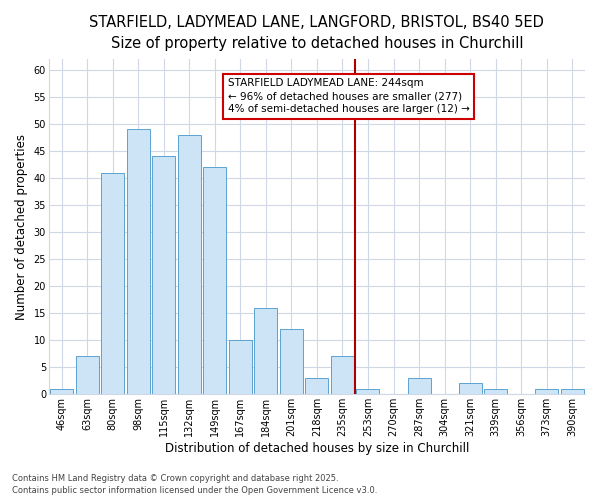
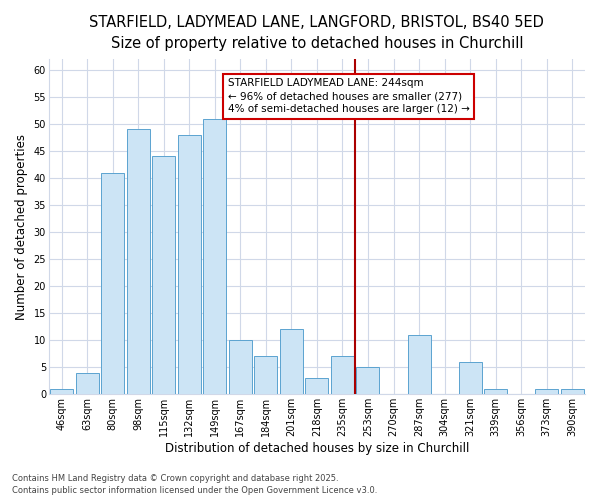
63sqm: 7 -> 4
149sqm: 42 -> 51
184sqm: 16 -> 7
253sqm: 1 -> 5
287sqm: 3 -> 11
321sqm: 2 -> 6
